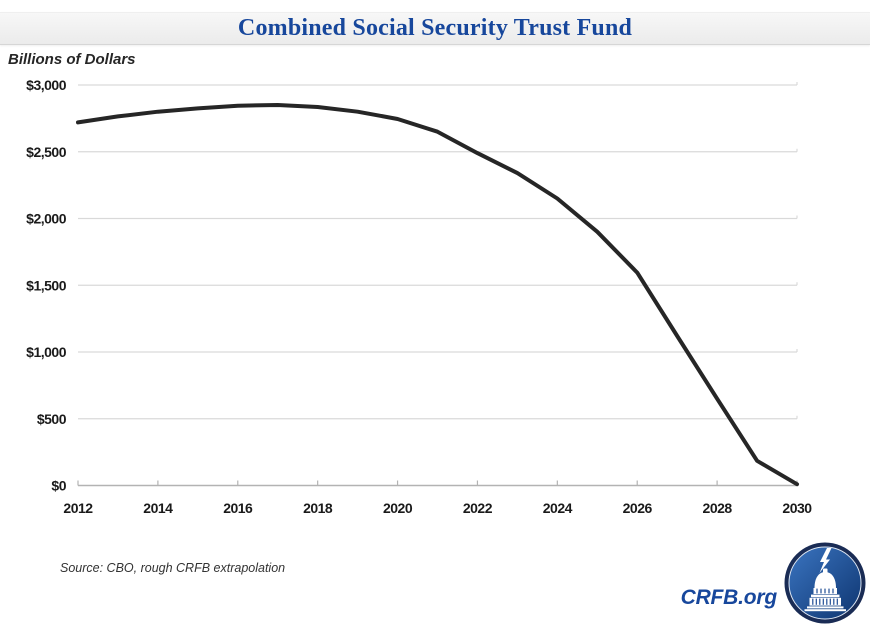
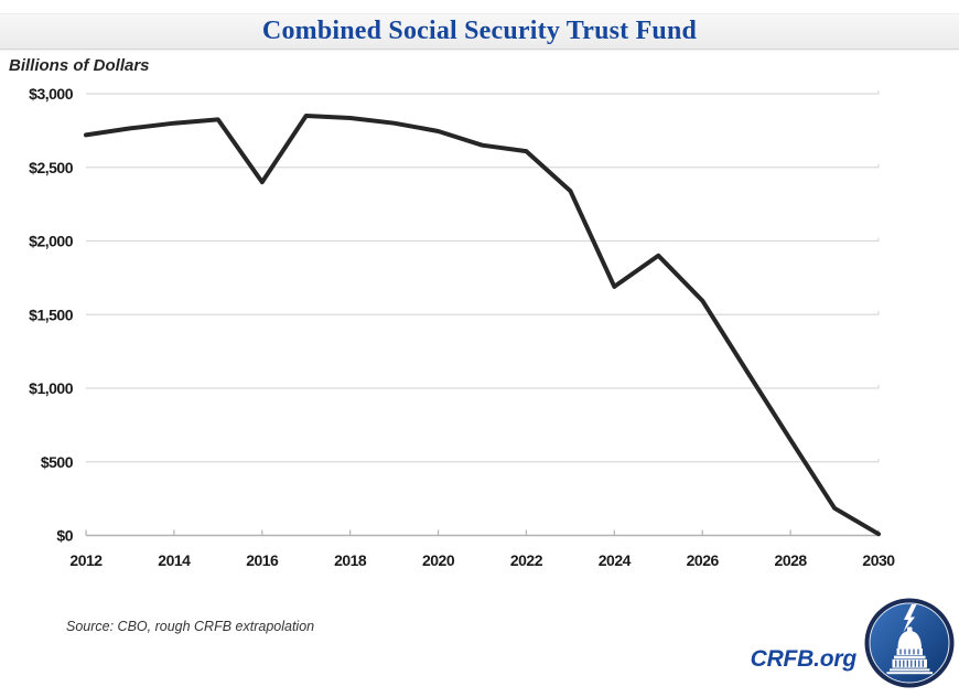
2016: $2840 -> $2400
2022: $2490 -> $2610
2024: $2150 -> $1690
